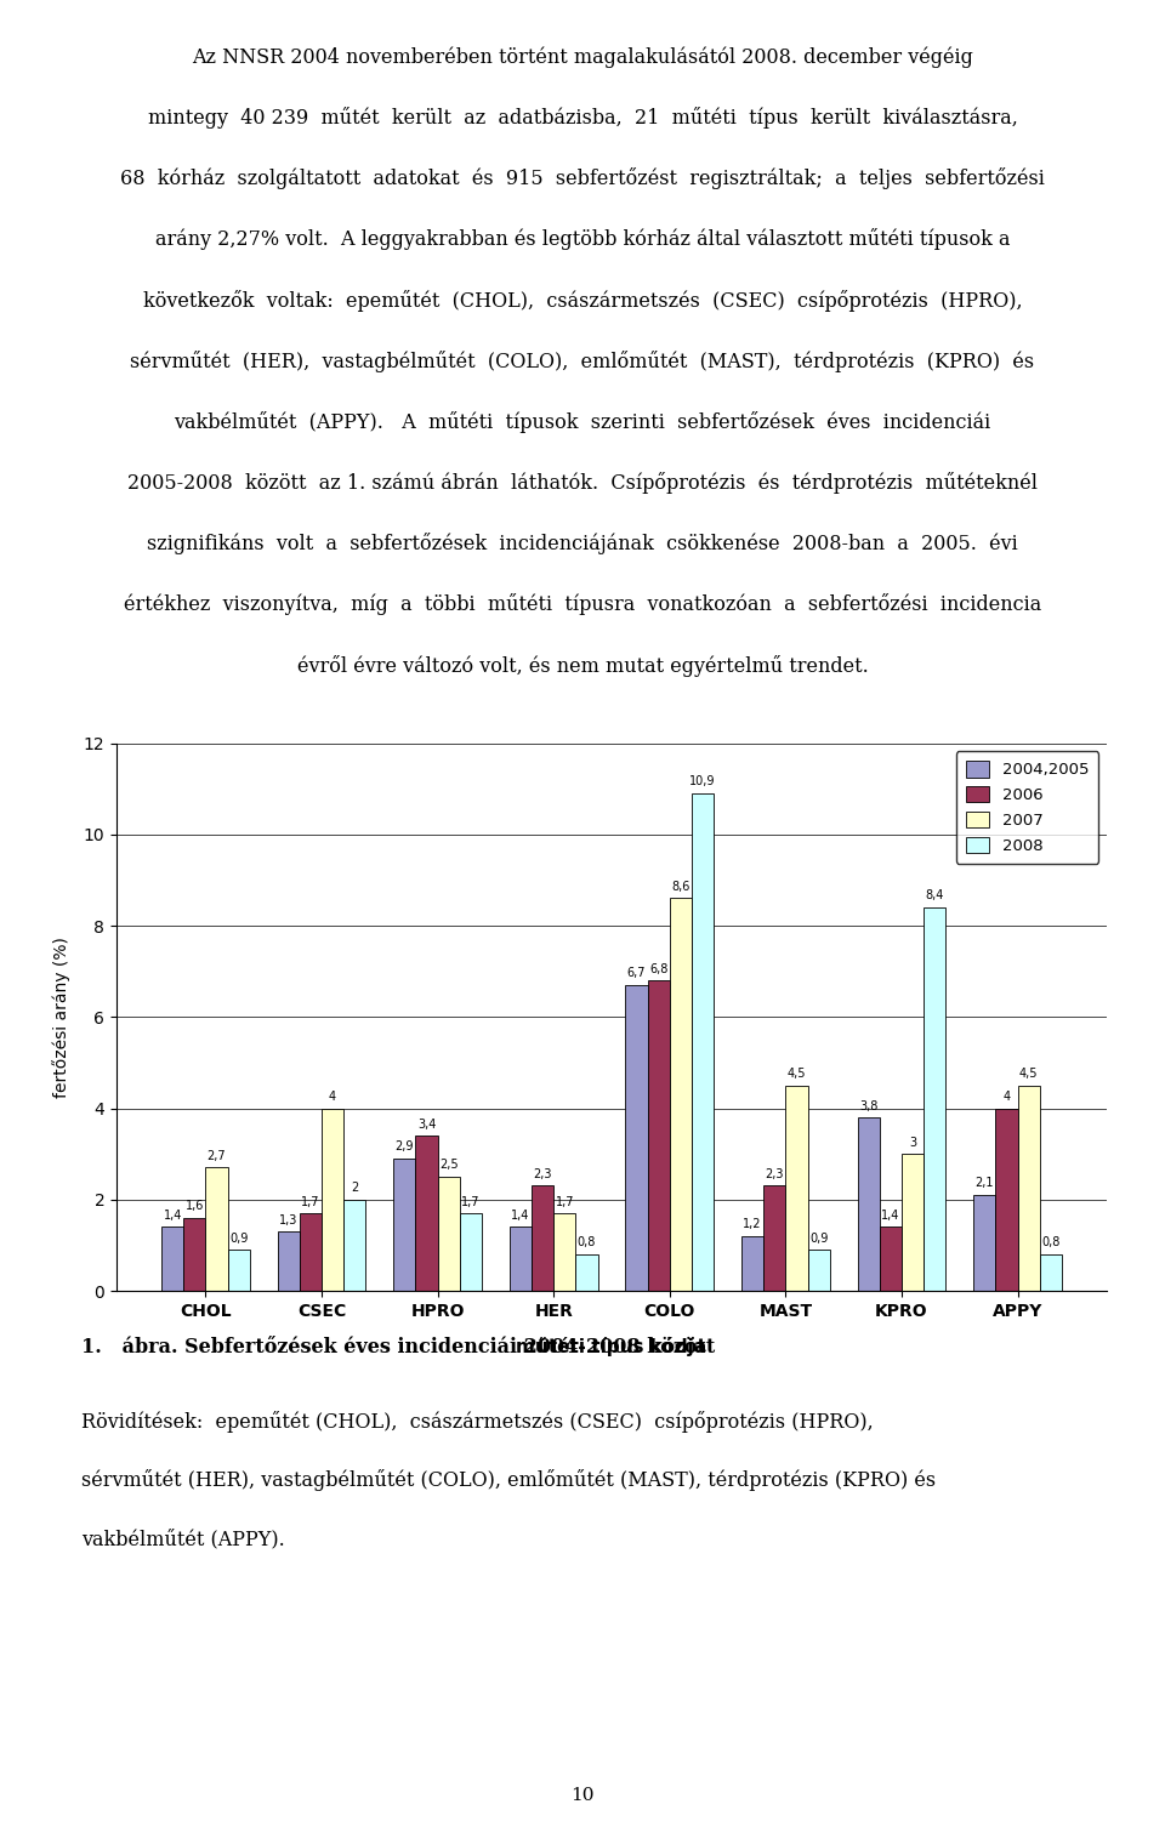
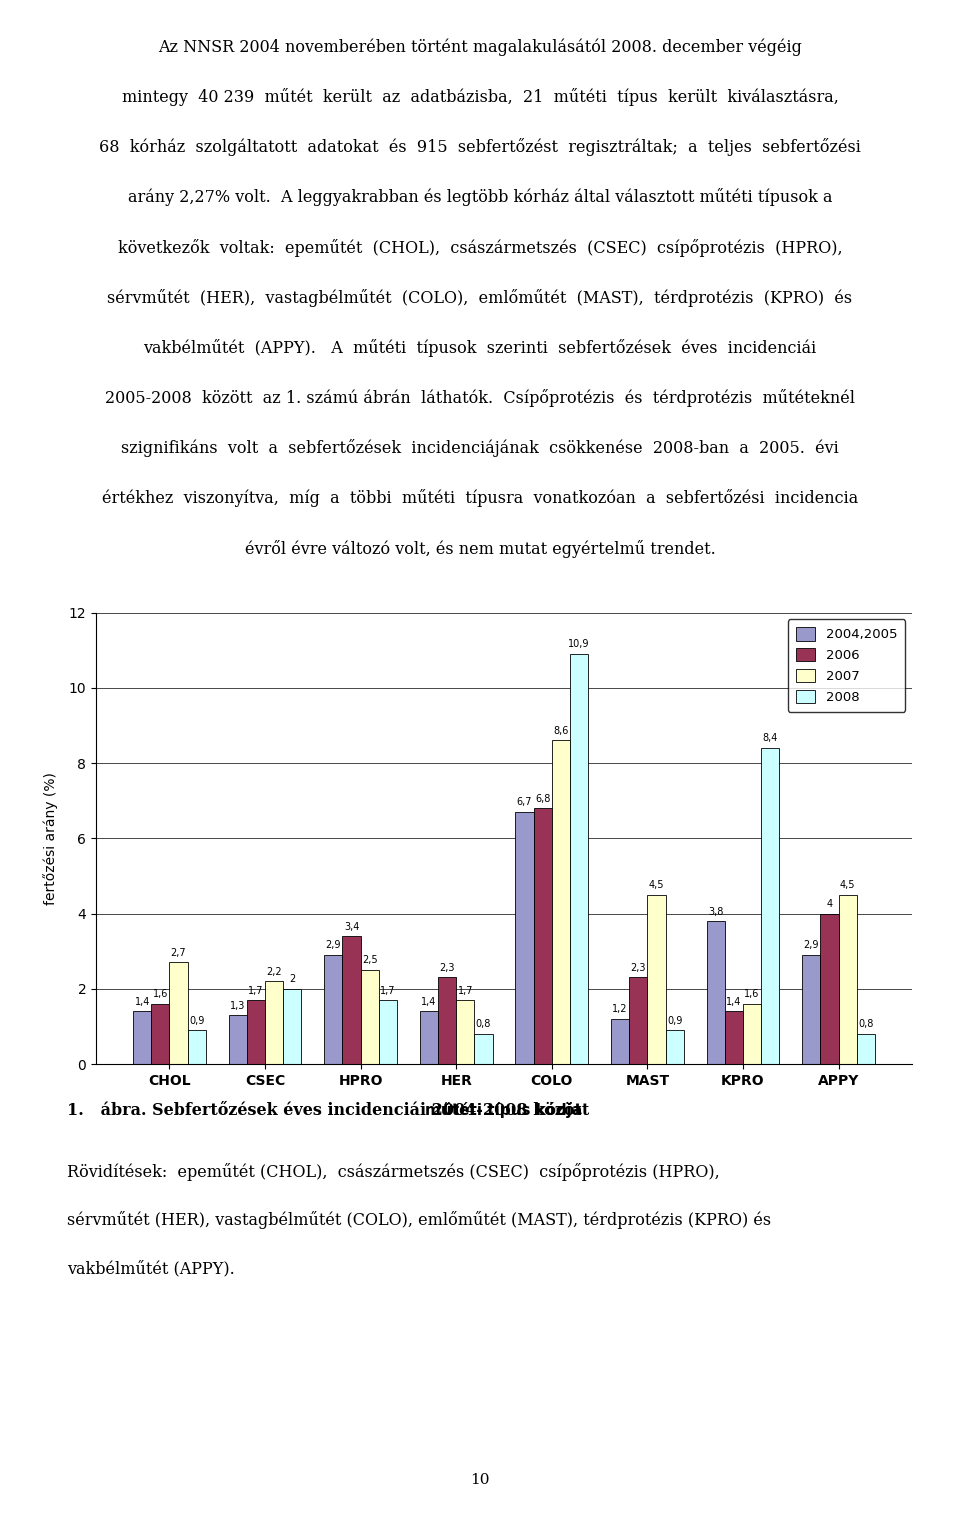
2007/CSEC: 4 -> 2,2
2007/KPRO: 3 -> 1,6
2004,2005/APPY: 2,1 -> 2,9
